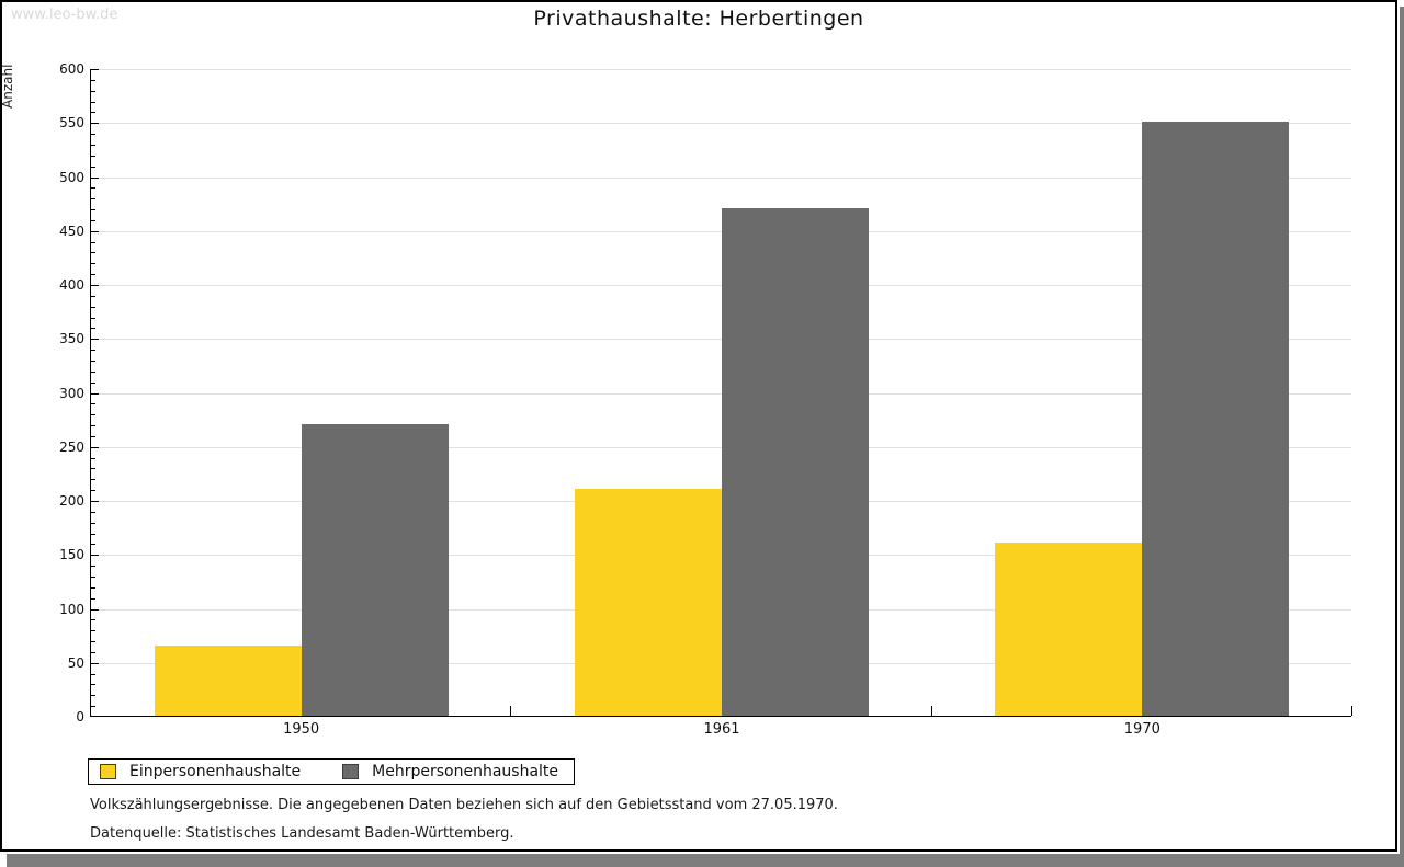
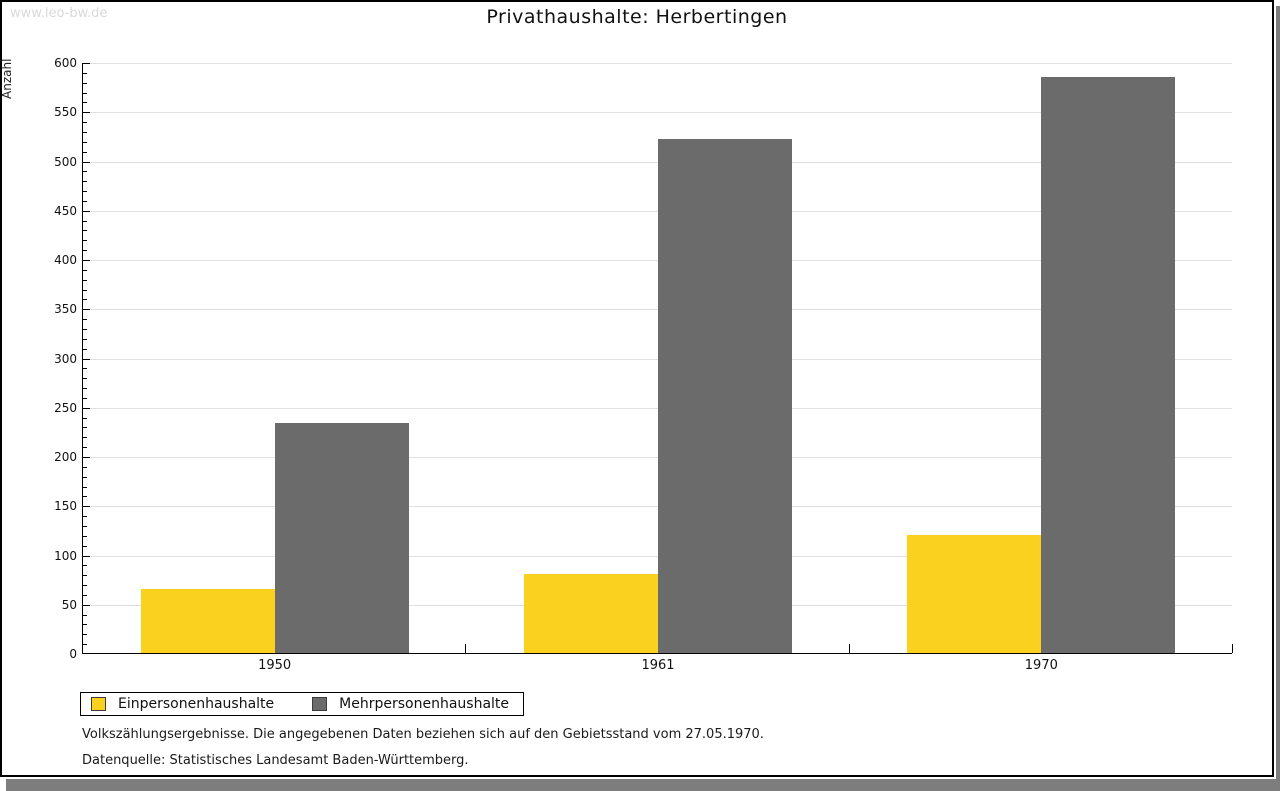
Mehrpersonenhaushalte/1950: 270 -> 230
Einpersonenhaushalte/1961: 210 -> 80
Mehrpersonenhaushalte/1961: 470 -> 520
Einpersonenhaushalte/1970: 160 -> 120
Mehrpersonenhaushalte/1970: 550 -> 580
